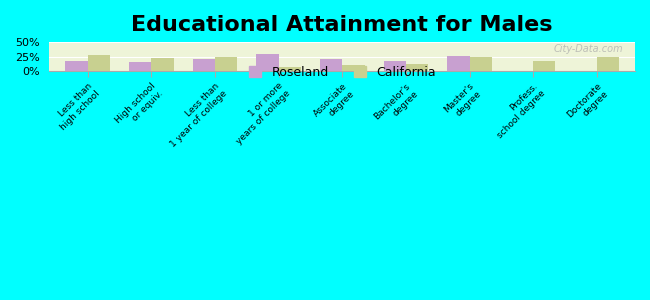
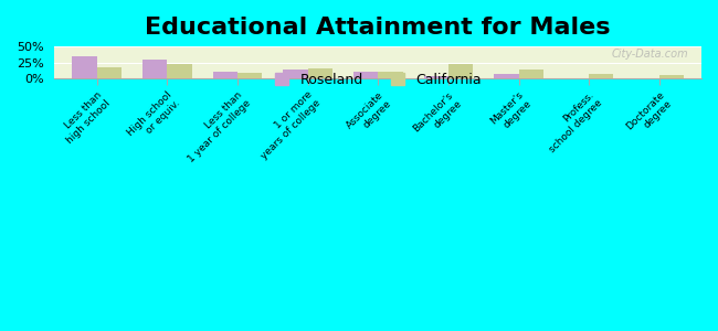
Roseland/Less than high school: 18% -> 34%
California/Less than high school: 28% -> 17%
Roseland/High school or equiv.: 16% -> 30%
Roseland/Less than 1 year of college: 20% -> 11%
California/Less than 1 year of college: 24% -> 8%
Roseland/1 or more years of college: 30% -> 13%
California/1 or more years of college: 6% -> 15%
Roseland/Associate degree: 20% -> 10%
Roseland/Bachelor's degree: 18% -> 4%
California/Bachelor's degree: 12% -> 22%
Roseland/Master's degree: 26% -> 7%
California/Master's degree: 24% -> 13%
California/Profess. school degree: 18% -> 6%
California/Doctorate degree: 24% -> 5%
